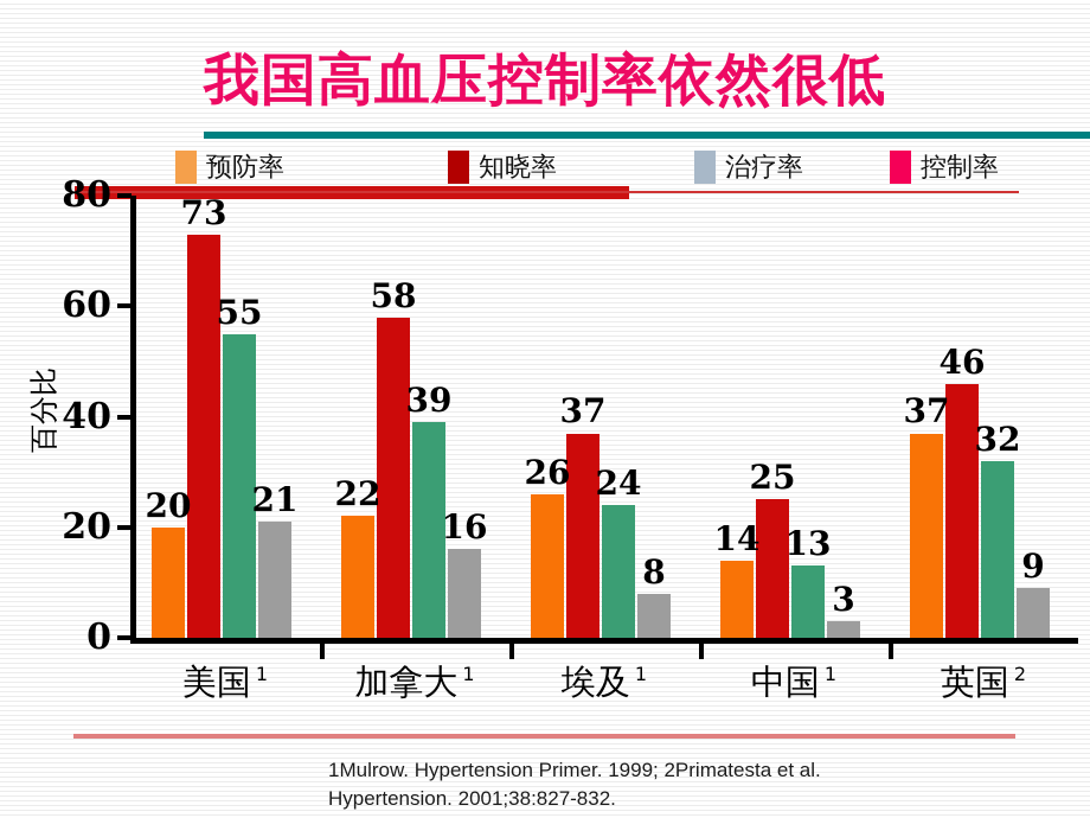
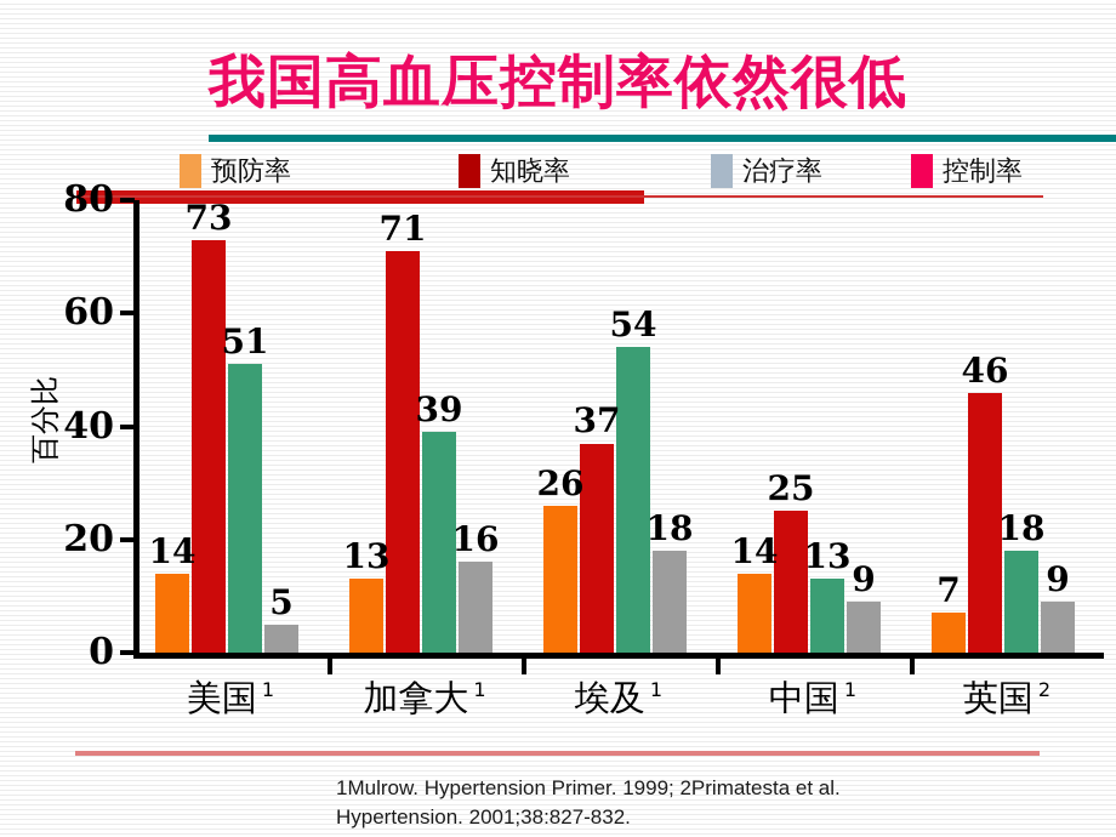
预防率/美国: 20 -> 14
治疗率/美国: 55 -> 51
控制率/美国: 21 -> 5
预防率/加拿大: 22 -> 13
知晓率/加拿大: 58 -> 71
治疗率/埃及: 24 -> 54
控制率/埃及: 8 -> 18
控制率/中国: 3 -> 9
预防率/英国: 37 -> 7
治疗率/英国: 32 -> 18
